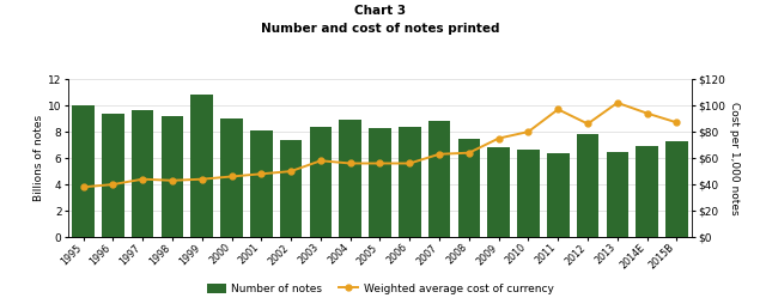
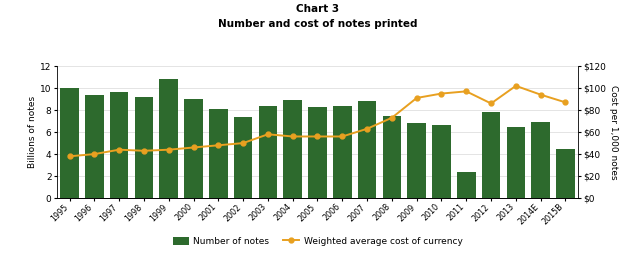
Weighted average cost of currency/2008: $64 -> $73
Weighted average cost of currency/2009: $75 -> $91
Weighted average cost of currency/2010: $80 -> $95
Number of notes/2011: 6.4 -> 2.4
Number of notes/2015B: 7.3 -> 4.5
